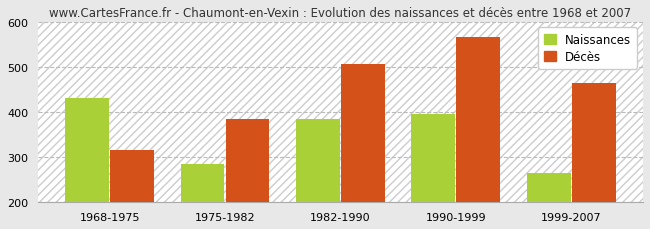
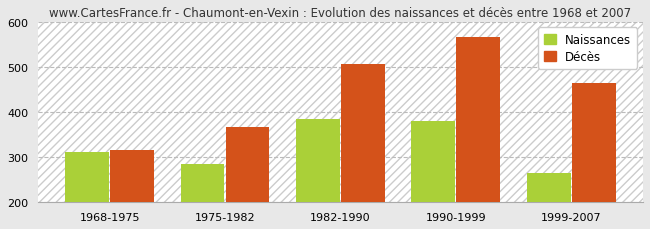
Naissances/1968-1975: 430 -> 312
Décès/1975-1982: 385 -> 366
Naissances/1990-1999: 395 -> 381
